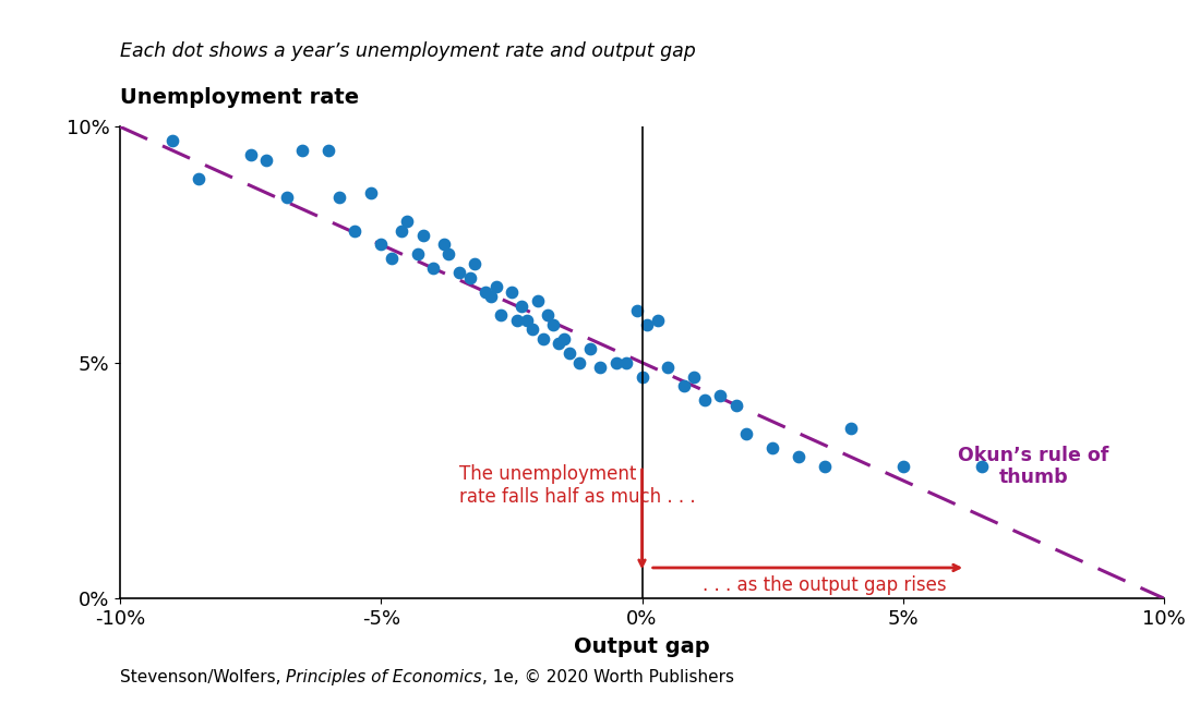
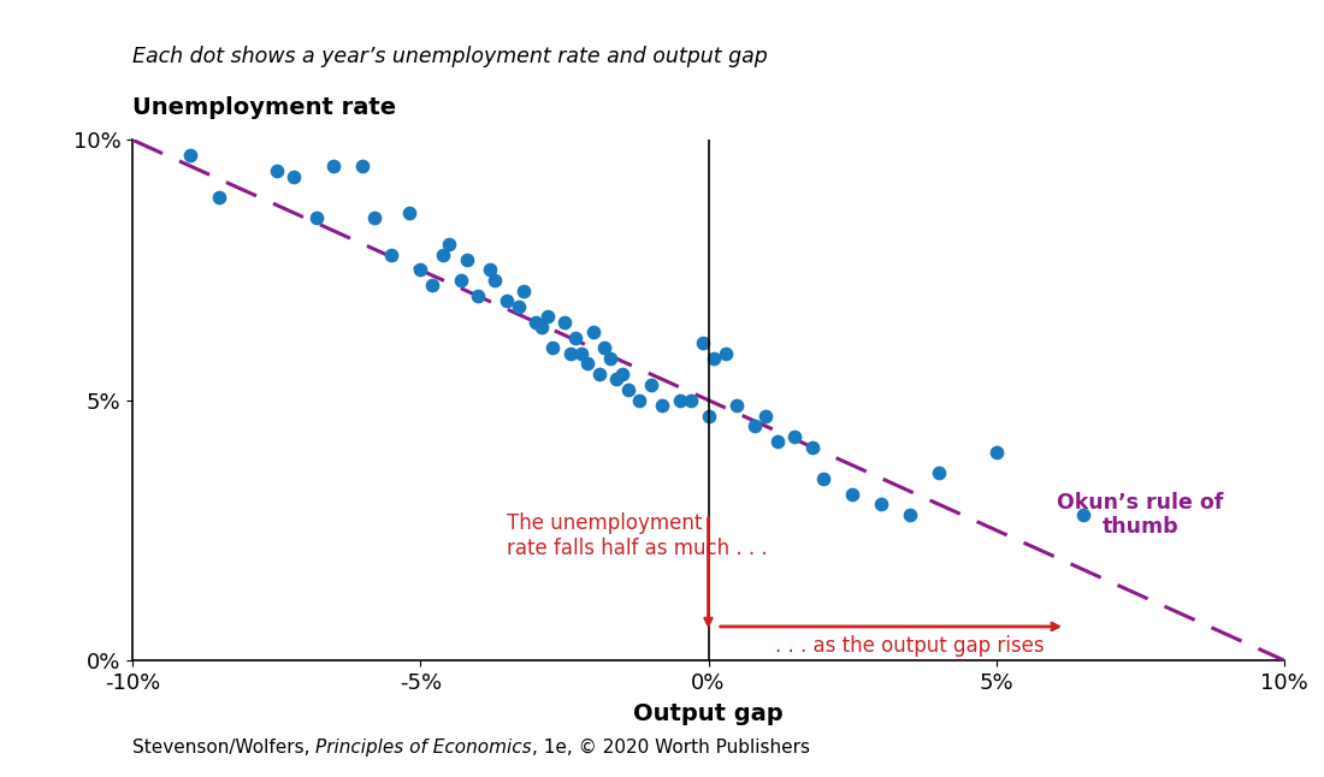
5%: 2.8% -> 4.0%
